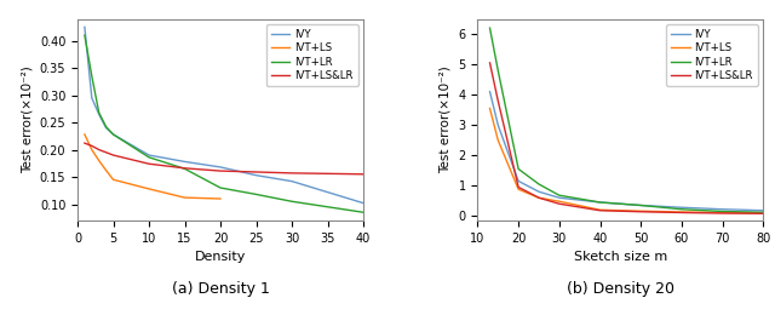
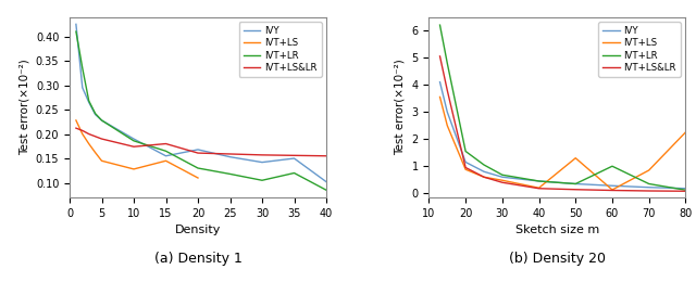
IVY/15: 0.178 -> 0.155
IVT+LS/15: 0.112 -> 0.145
IVT+LS&LR/15: 0.166 -> 0.180
IVY/35: 0.122 -> 0.150
IVT+LR/35: 0.095 -> 0.120
IVT+LS/50: 0.16 -> 1.30
IVT+LR/60: 0.22 -> 1.00
IVT+LS/70: 0.11 -> 0.85
IVT+LR/70: 0.15 -> 0.35
IVT+LS/80: 0.10 -> 2.25
